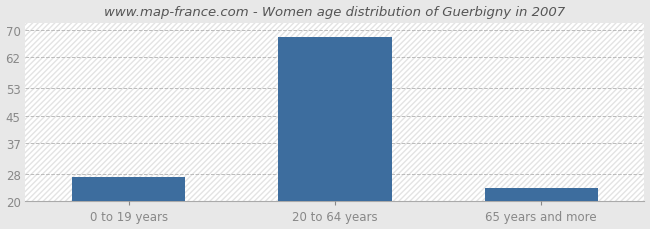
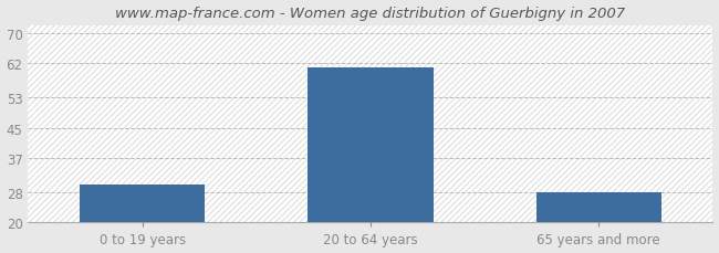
0 to 19 years: 27 -> 30
20 to 64 years: 68 -> 61
65 years and more: 24 -> 28
